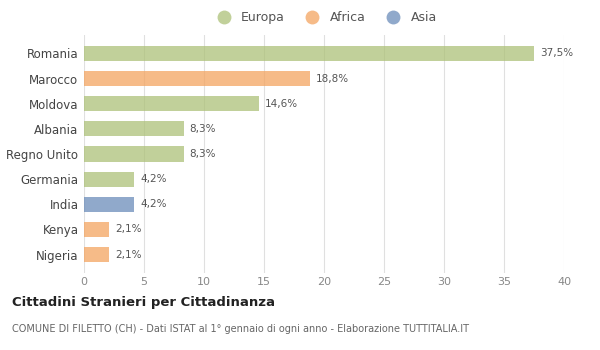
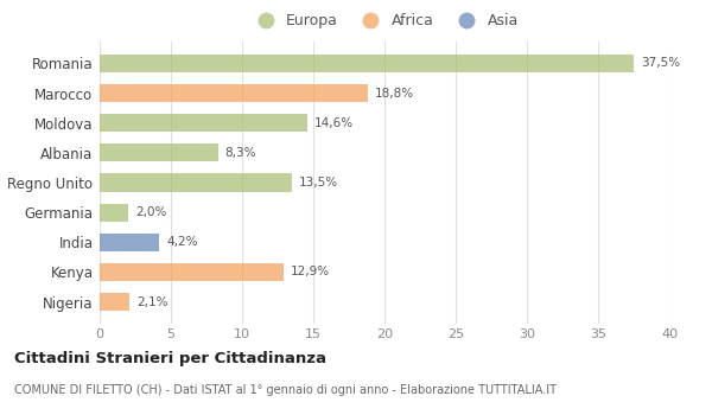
Regno Unito: 8,3% -> 13,5%
Germania: 4,2% -> 2,0%
Kenya: 2,1% -> 12,9%
